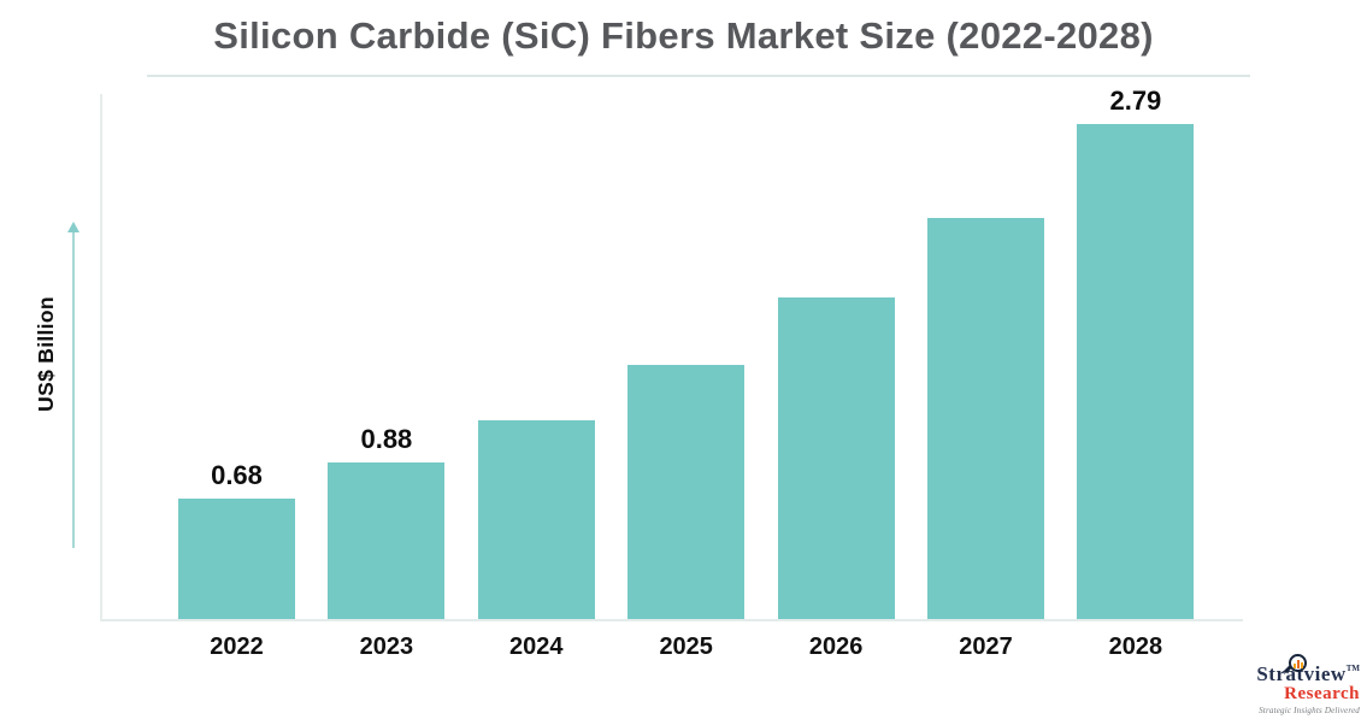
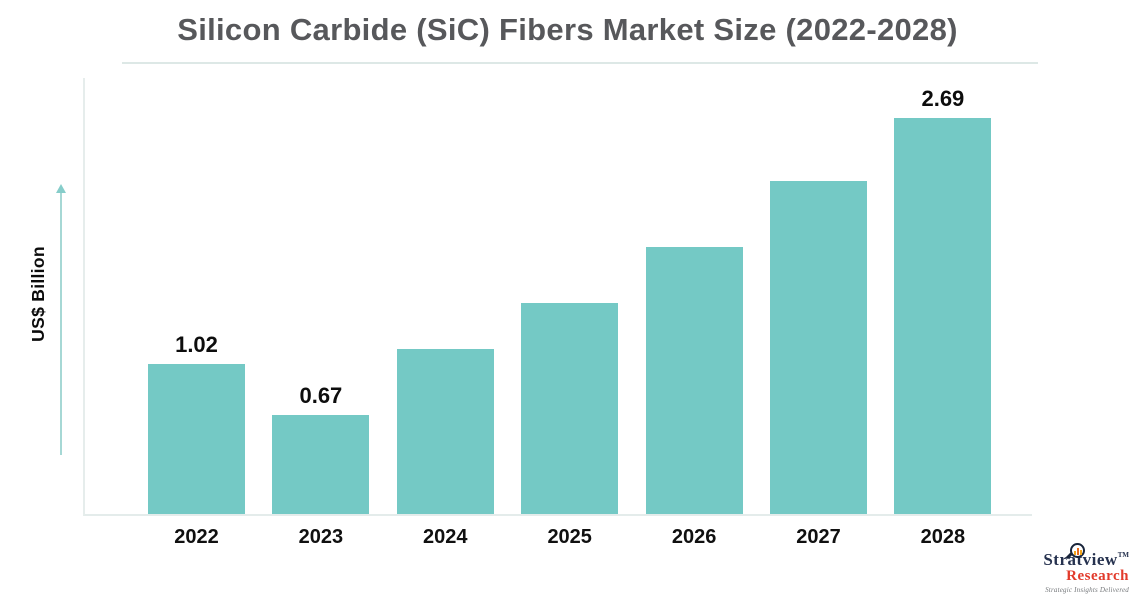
2022: 0.68 -> 1.02
2023: 0.88 -> 0.67
2028: 2.79 -> 2.69
